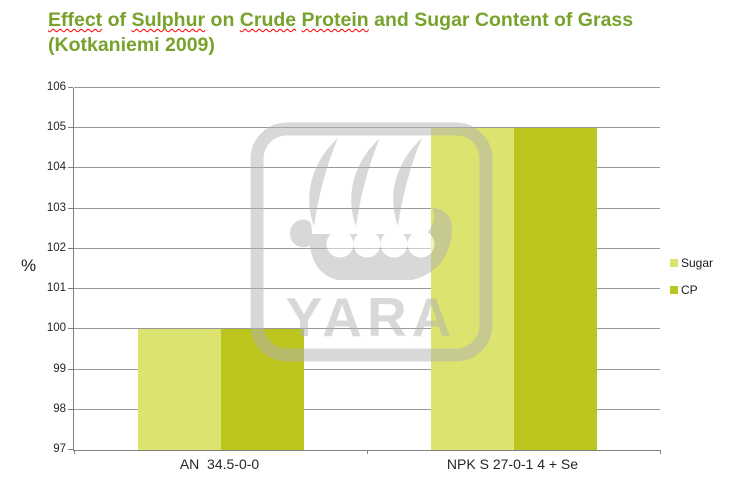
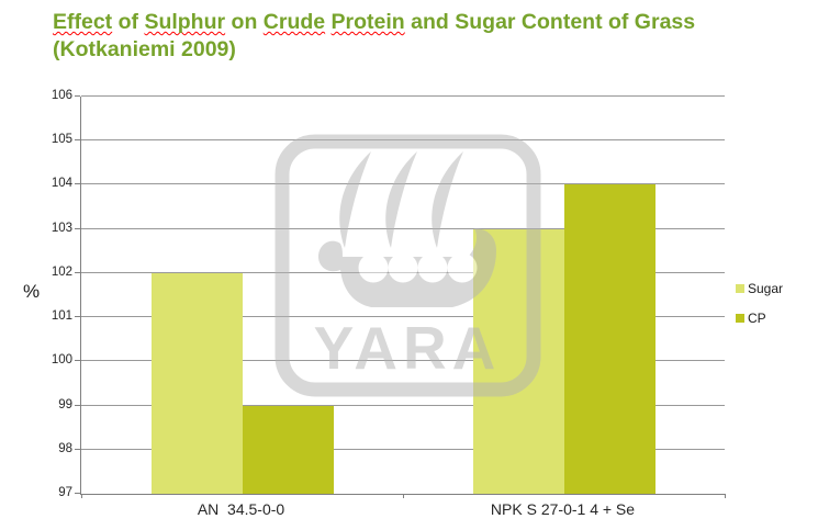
Sugar/AN 34.5-0-0: 100 -> 102
CP/AN 34.5-0-0: 100 -> 99
Sugar/NPK S 27-0-1 4 + Se: 105 -> 103
CP/NPK S 27-0-1 4 + Se: 105 -> 104
